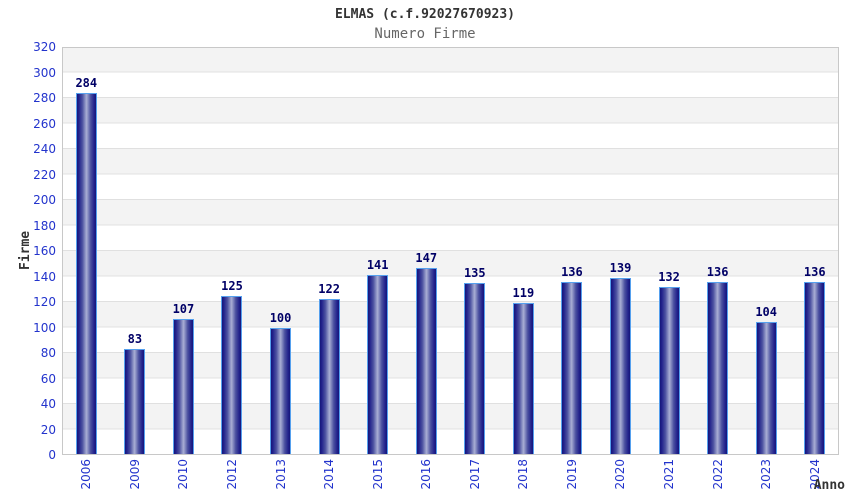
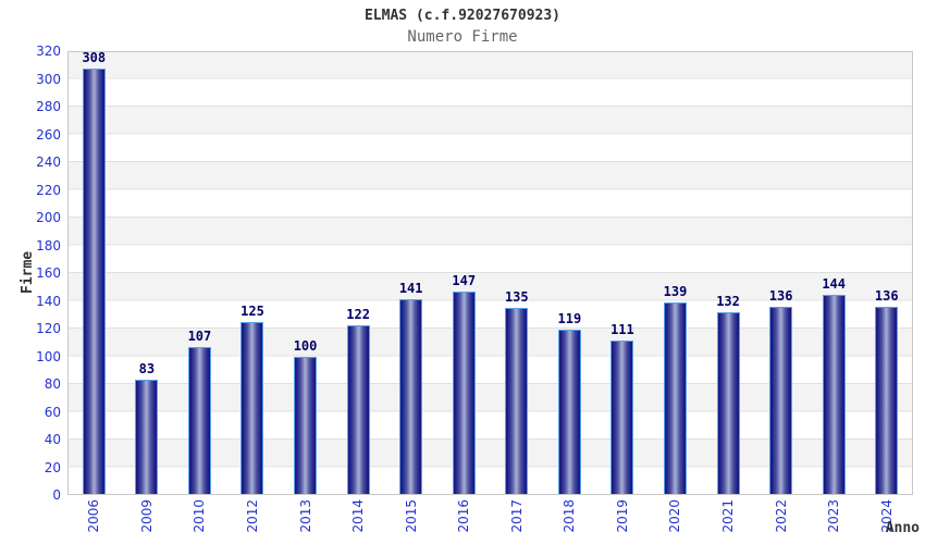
2006: 284 -> 308
2019: 136 -> 111
2023: 104 -> 144
